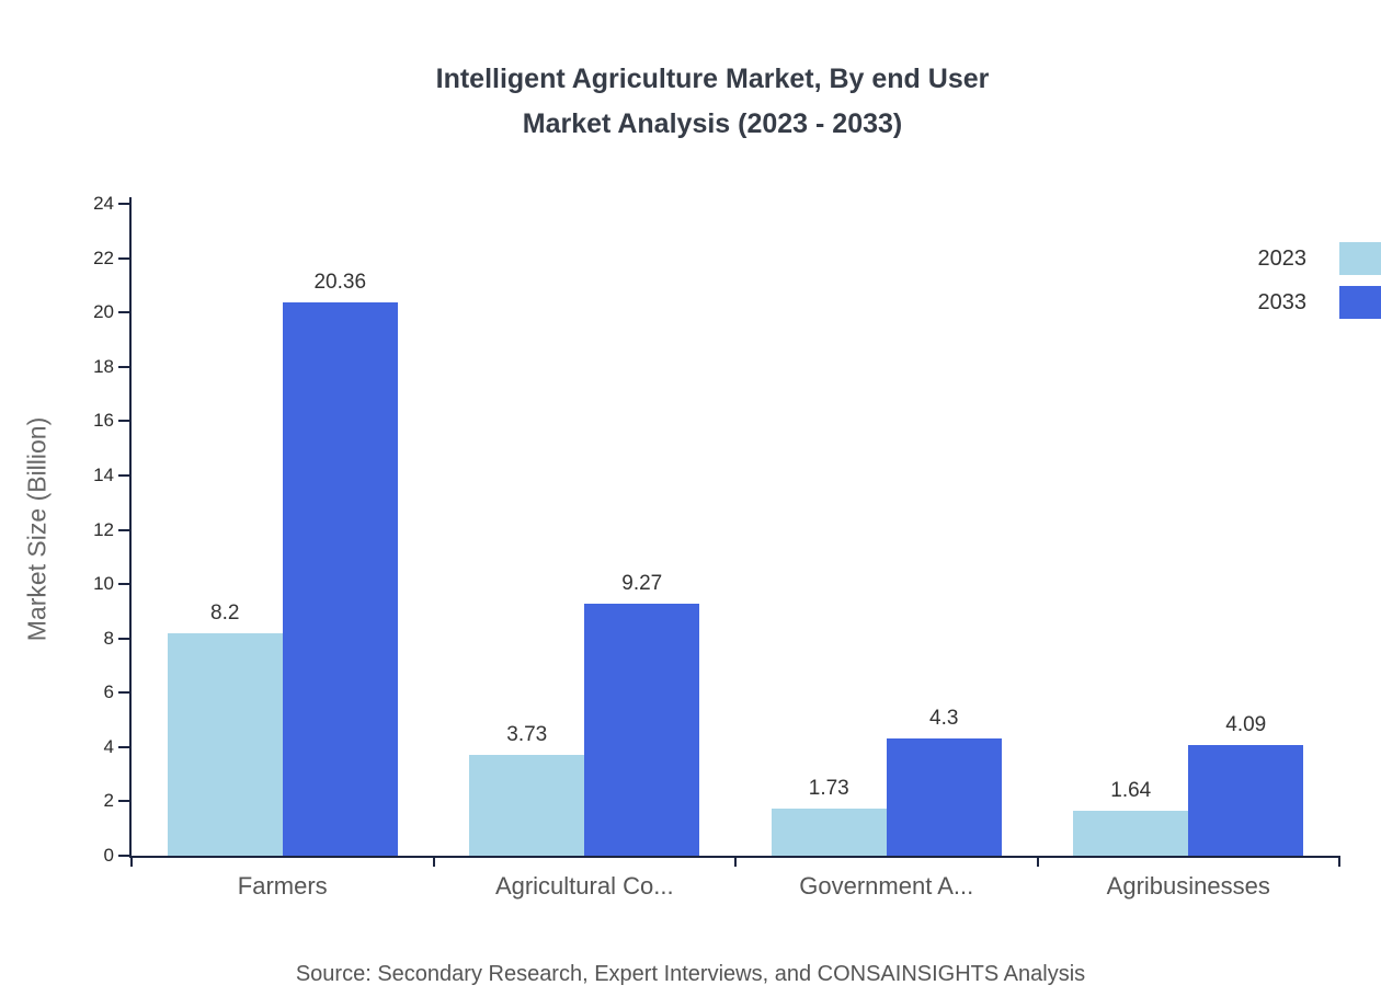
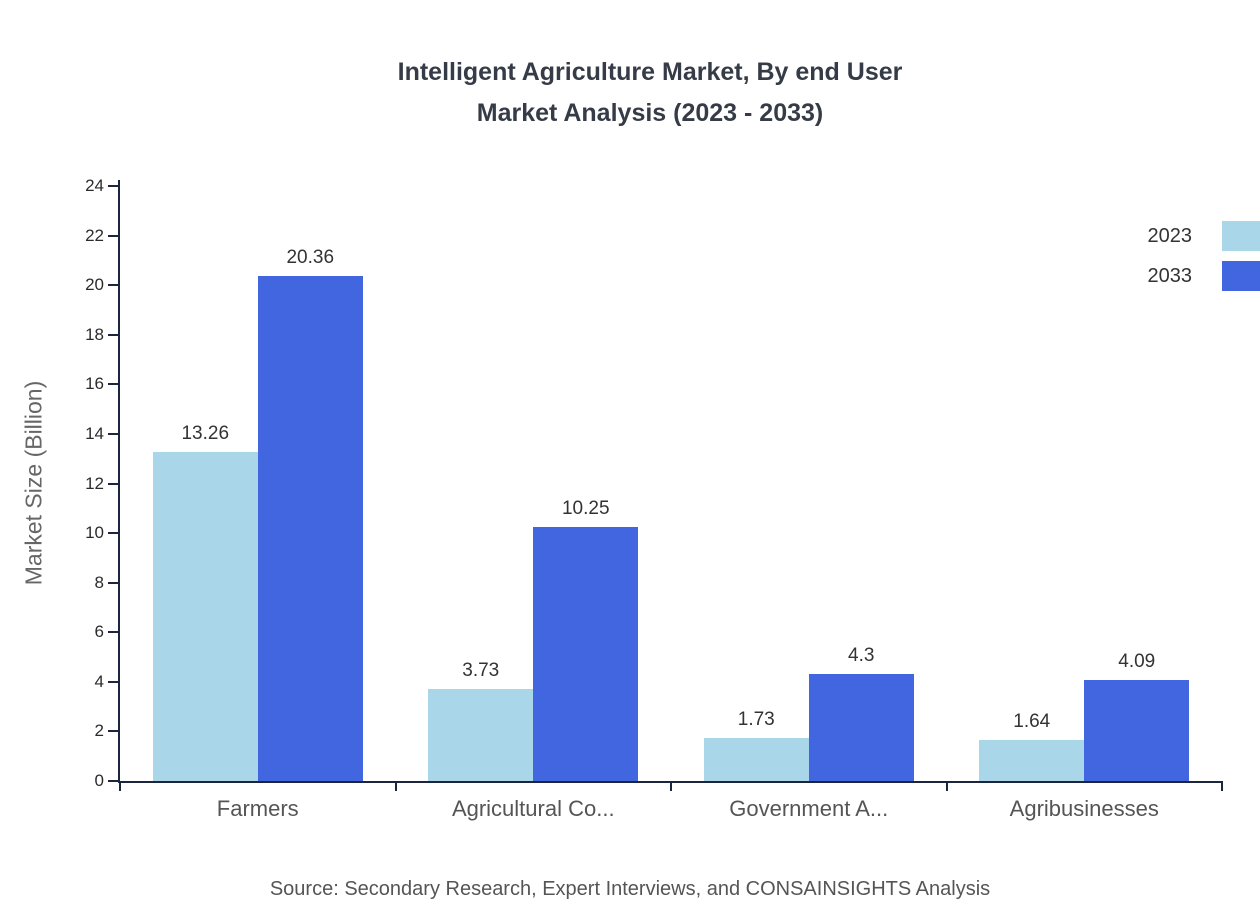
2023/Farmers: 8.2 -> 13.26
2033/Agricultural Co...: 9.27 -> 10.25
